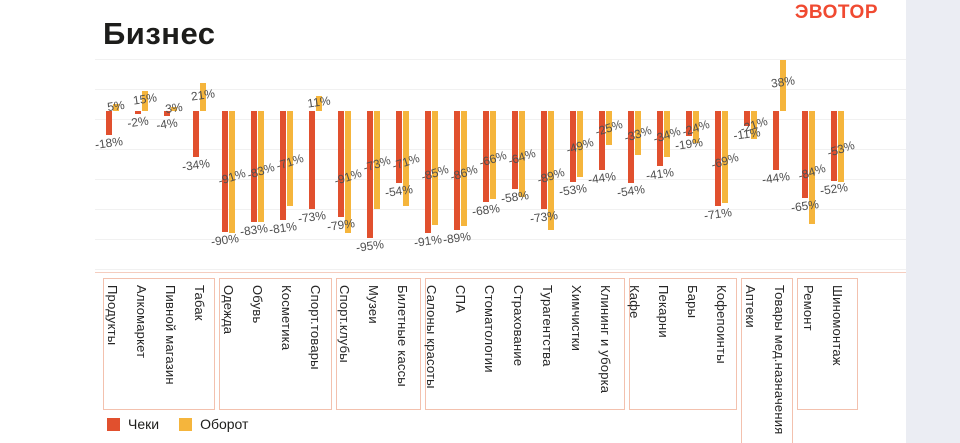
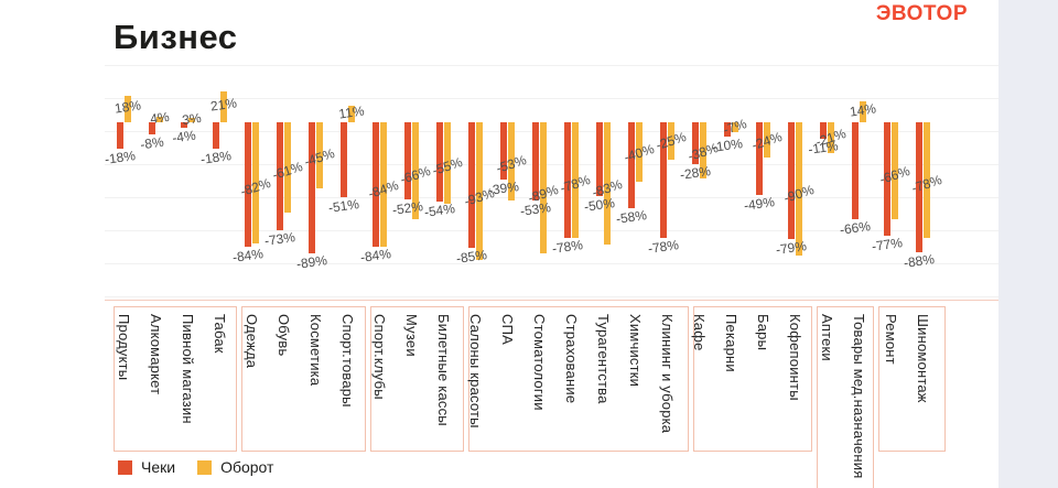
Оборот/Продукты: 5% -> 18%
Чеки/Алкомаркет: -2% -> -8%
Оборот/Алкомаркет: 15% -> 4%
Чеки/Табак: -34% -> -18%
Чеки/Одежда: -90% -> -84%
Оборот/Одежда: -91% -> -82%
Чеки/Обувь: -83% -> -73%
Оборот/Обувь: -83% -> -61%
Чеки/Косметика: -81% -> -89%
Оборот/Косметика: -71% -> -45%
Чеки/Спорт.товары: -73% -> -51%
Чеки/Спорт.клубы: -79% -> -84%
Оборот/Спорт.клубы: -91% -> -84%
Чеки/Музеи: -95% -> -52%
Оборот/Музеи: -73% -> -66%
Оборот/Билетные кассы: -71% -> -55%
Чеки/Салоны красоты: -91% -> -85%
Оборот/Салоны красоты: -85% -> -93%
Чеки/СПА: -89% -> -39%
Оборот/СПА: -86% -> -53%
Чеки/Стоматологии: -68% -> -53%
Оборот/Стоматологии: -66% -> -89%
Чеки/Страхование: -58% -> -78%
Оборот/Страхование: -64% -> -78%
Чеки/Турагентства: -73% -> -50%
Оборот/Турагентства: -89% -> -83%
Чеки/Химчистки: -53% -> -58%
Оборот/Химчистки: -49% -> -40%
Чеки/Клининг и уборка: -44% -> -78%
Чеки/Кафе: -54% -> -28%
Оборот/Кафе: -33% -> -38%
Чеки/Пекарни: -41% -> -10%
Оборот/Пекарни: -34% -> -7%
Чеки/Бары: -19% -> -49%
Чеки/Кофепоинты: -71% -> -79%
Оборот/Кофепоинты: -69% -> -90%
Чеки/Товары мед.назначения: -44% -> -66%
Оборот/Товары мед.назначения: 38% -> 14%
Чеки/Ремонт: -65% -> -77%
Оборот/Ремонт: -84% -> -66%
Чеки/Шиномонтаж: -52% -> -88%
Оборот/Шиномонтаж: -53% -> -78%
